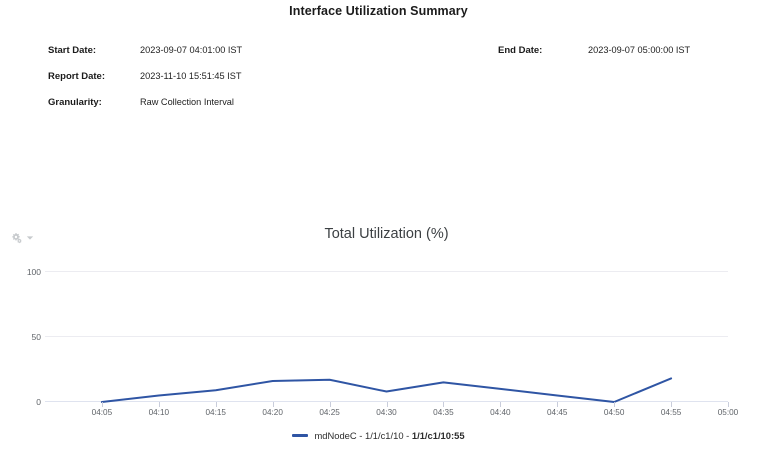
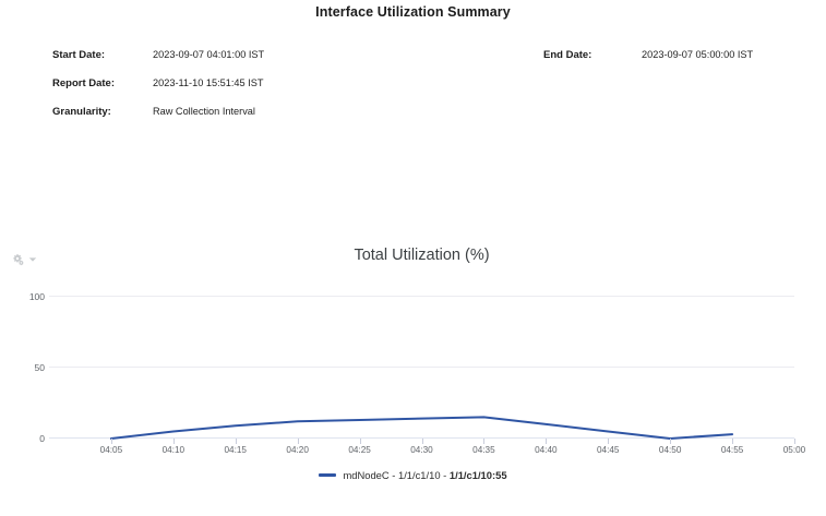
04:20: 16 -> 12
04:25: 17 -> 13
04:30: 8 -> 14
04:55: 18 -> 3
